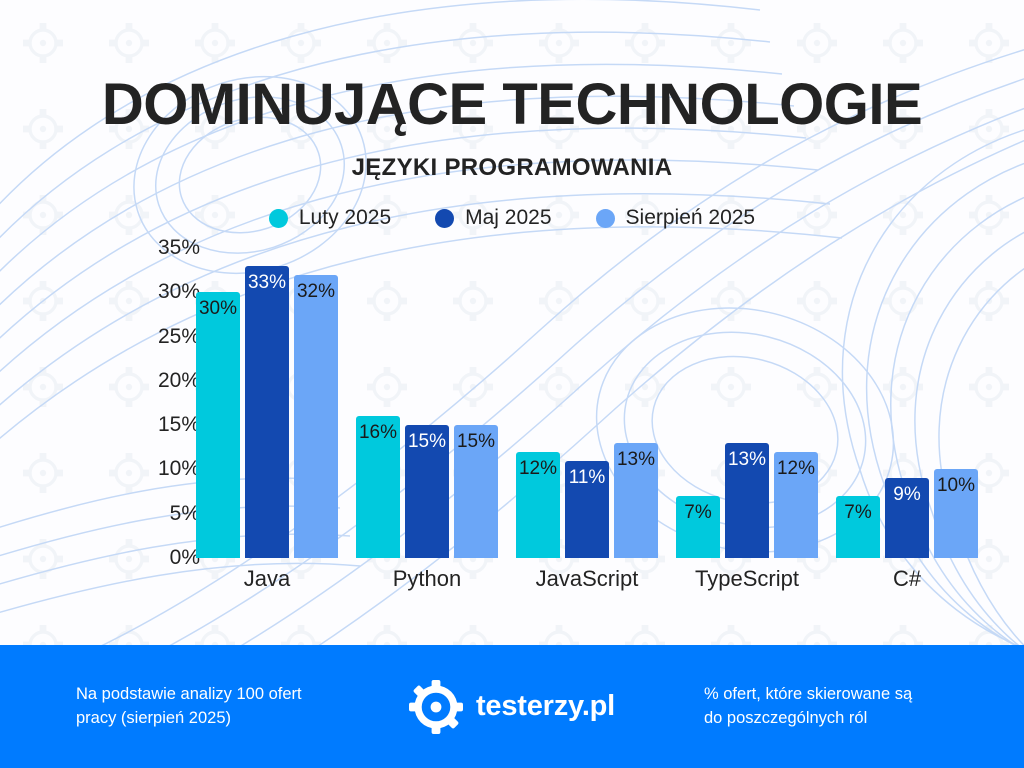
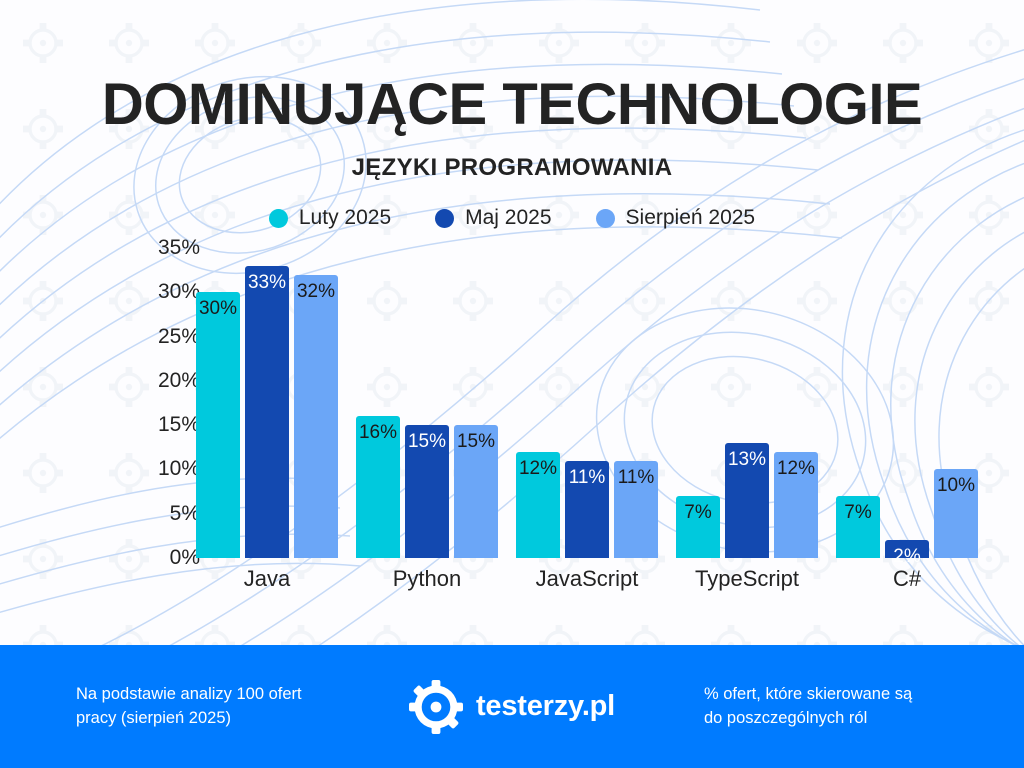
Sierpień 2025/JavaScript: 13% -> 11%
Maj 2025/C#: 9% -> 2%
